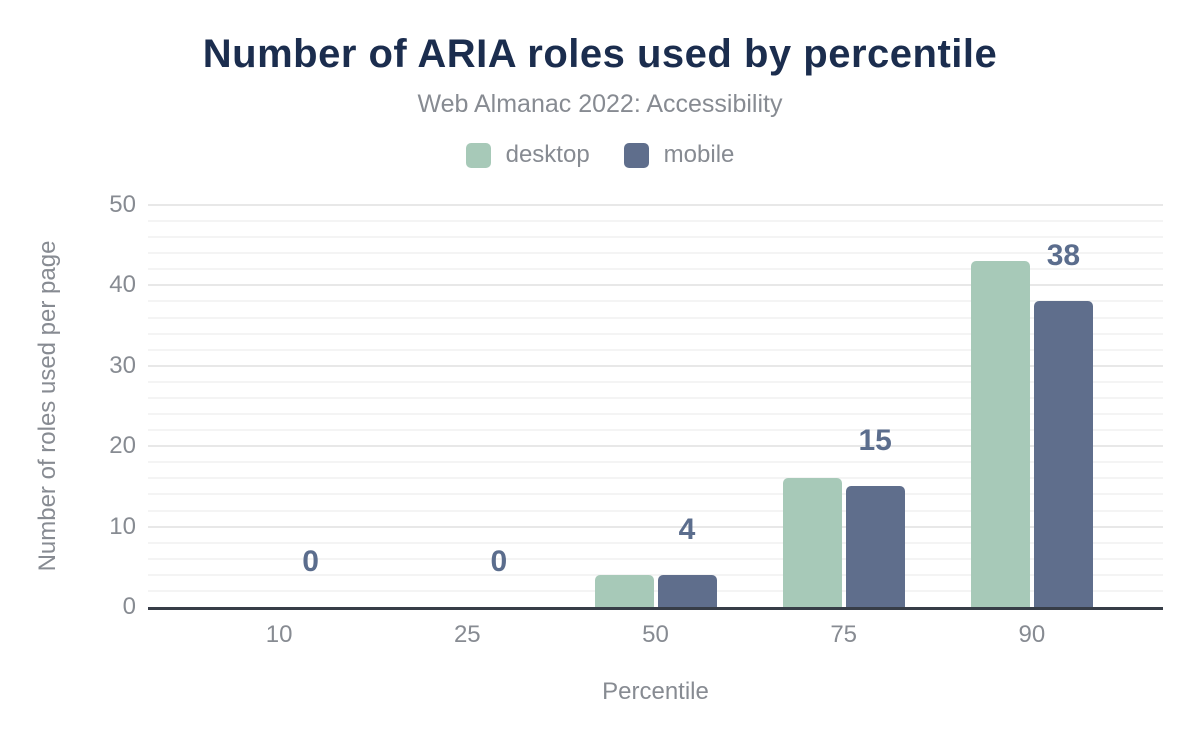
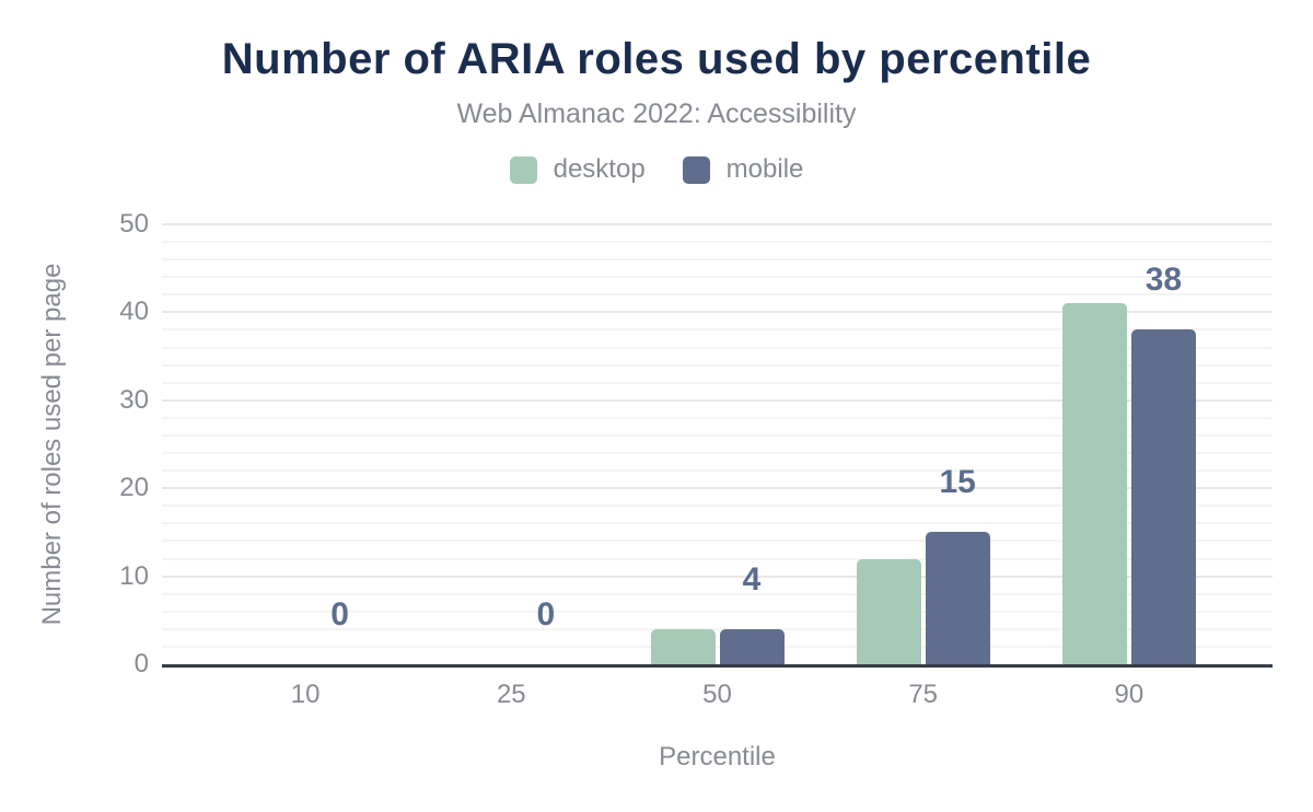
desktop/75: 16 -> 12
desktop/90: 43 -> 41
